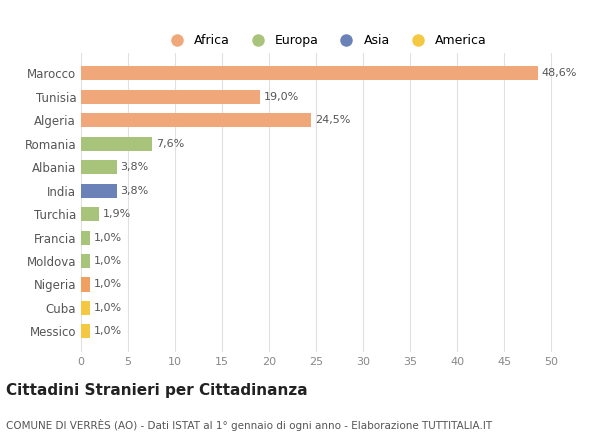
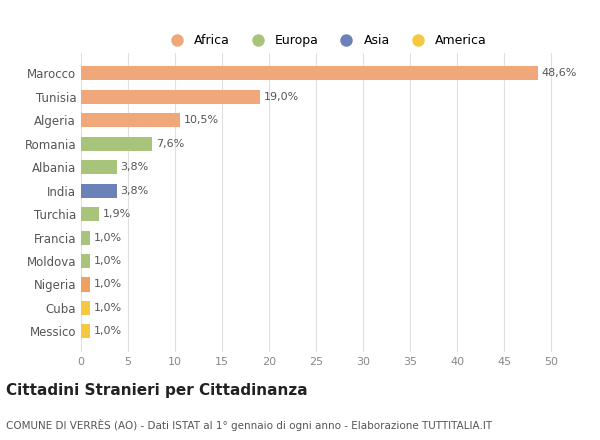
Algeria: 24,5% -> 10,5%
